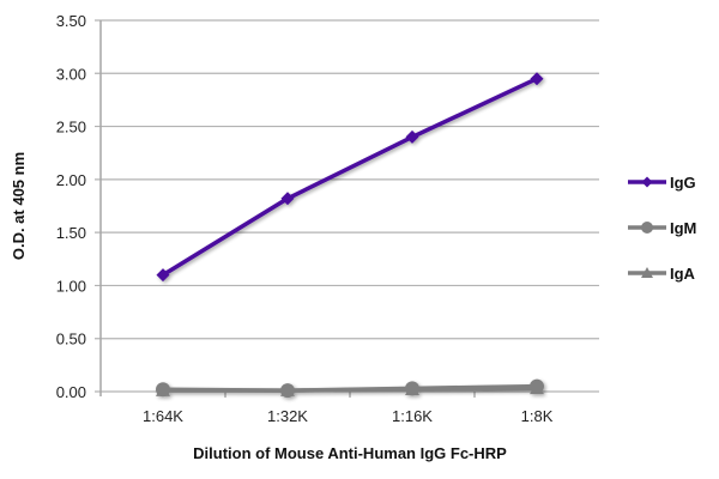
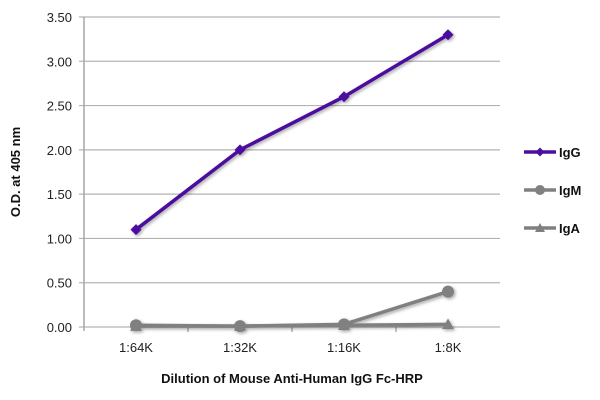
IgG/1:32K: 1.8 -> 2.0
IgG/1:16K: 2.4 -> 2.6
IgG/1:8K: 3.0 -> 3.3
IgM/1:8K: 0.1 -> 0.4
